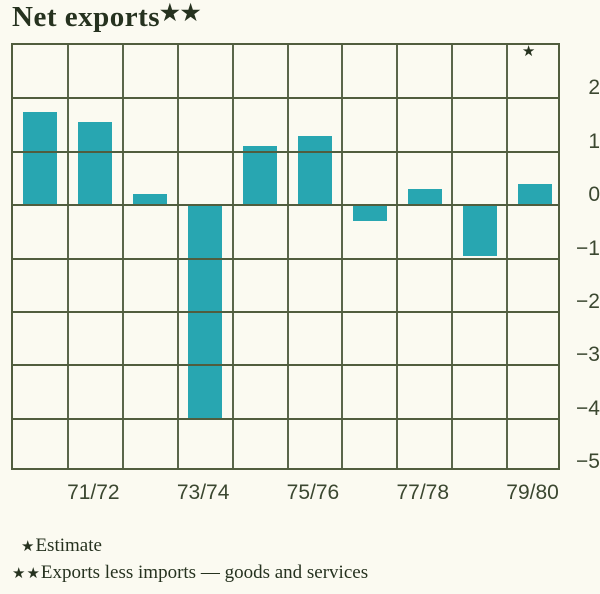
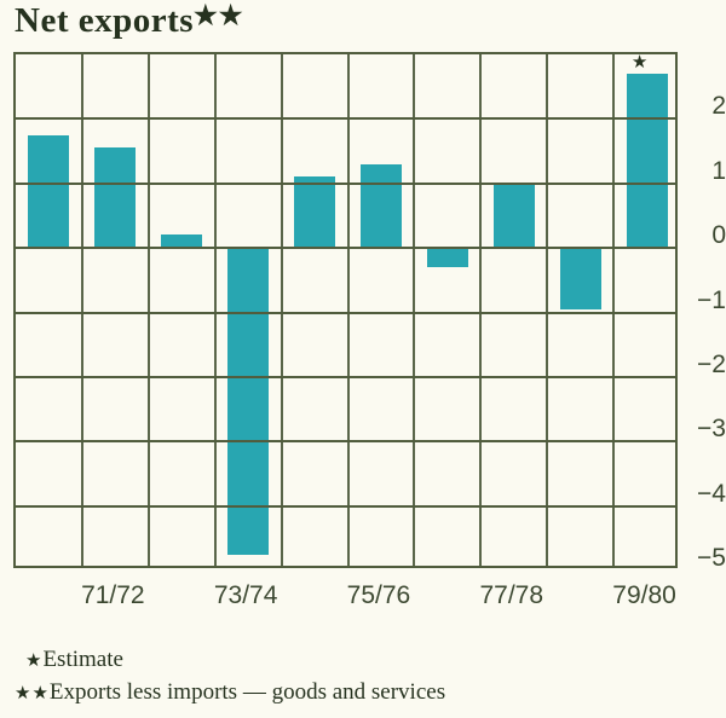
73/74: -4.0 -> -4.8
77/78: 0.3 -> 1.0
79/80: 0.4 -> 2.7
